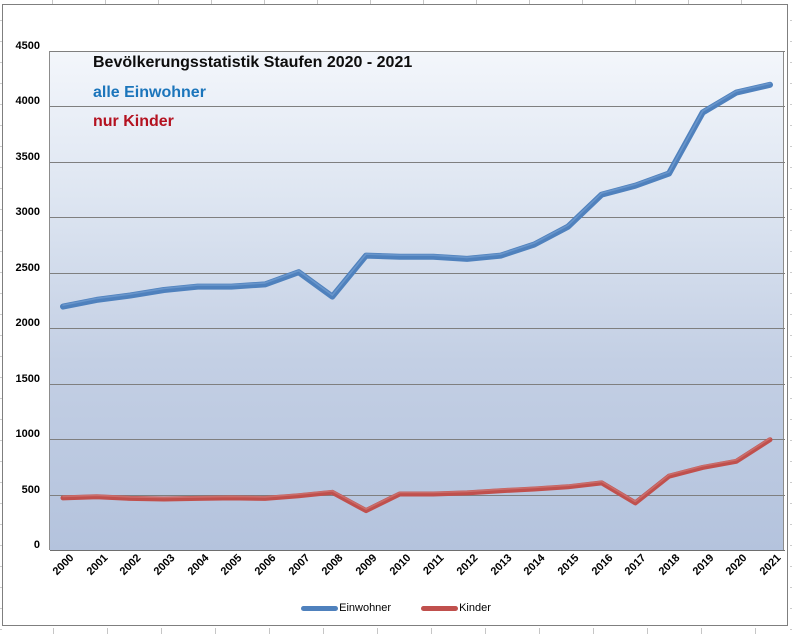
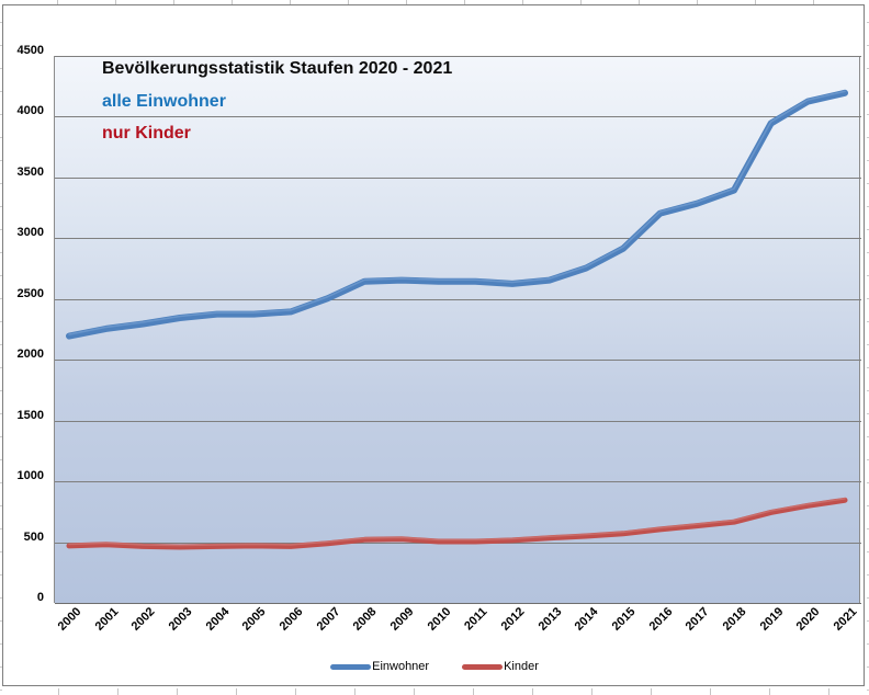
Einwohner/2008: 2240 -> 2600
Kinder/2009: 310 -> 480
Kinder/2017: 380 -> 590
Kinder/2021: 950 -> 800
